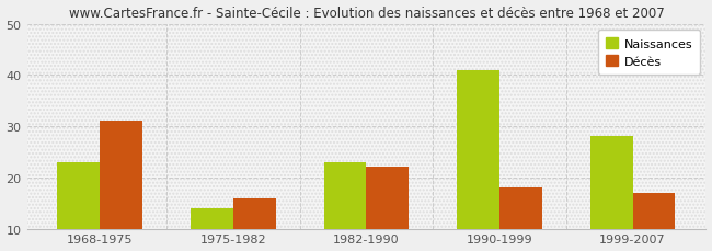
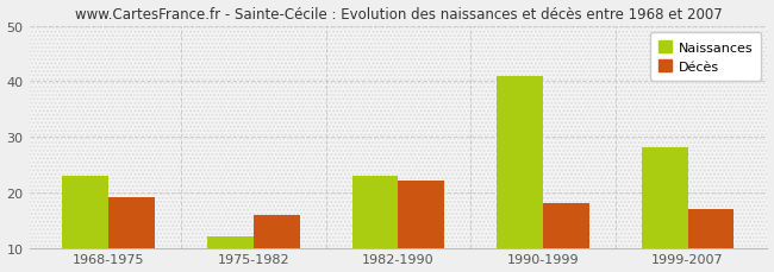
Décès/1968-1975: 31 -> 19
Naissances/1975-1982: 14 -> 12
